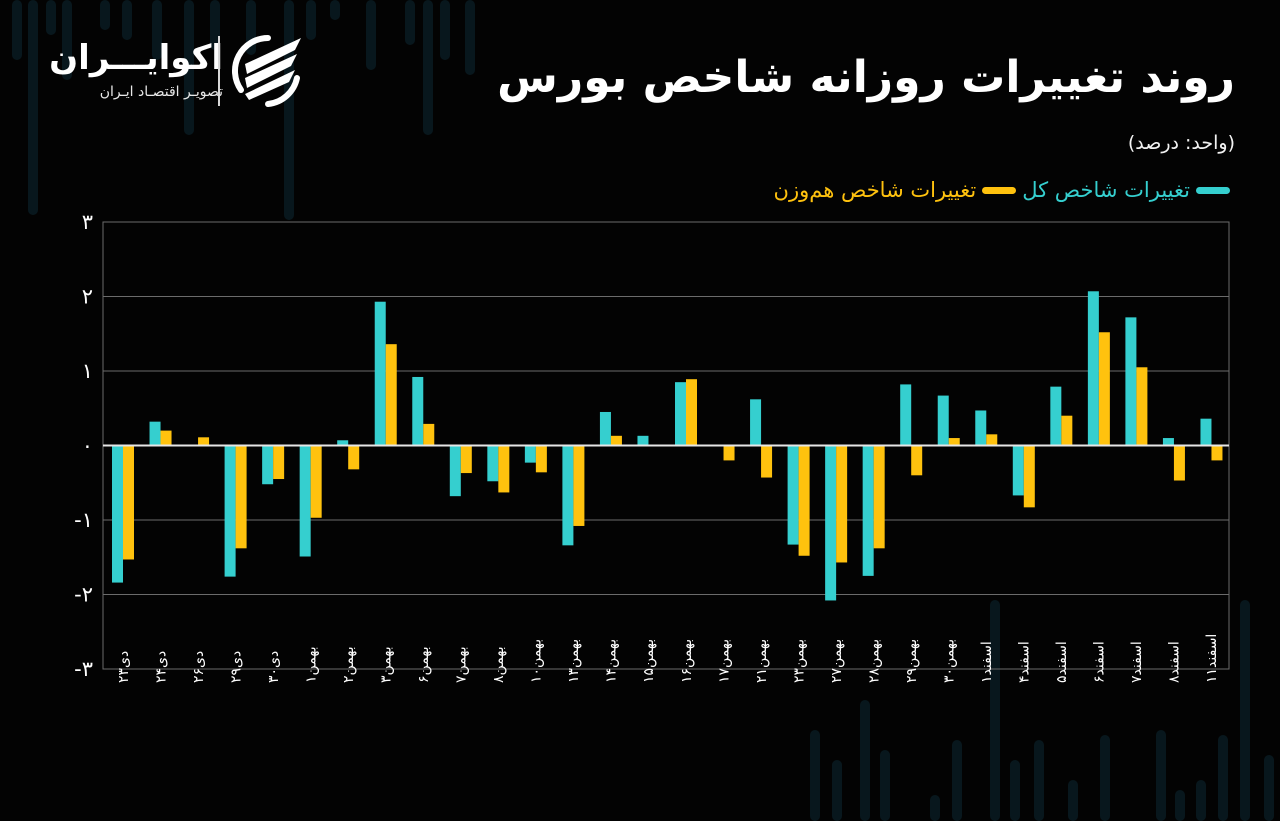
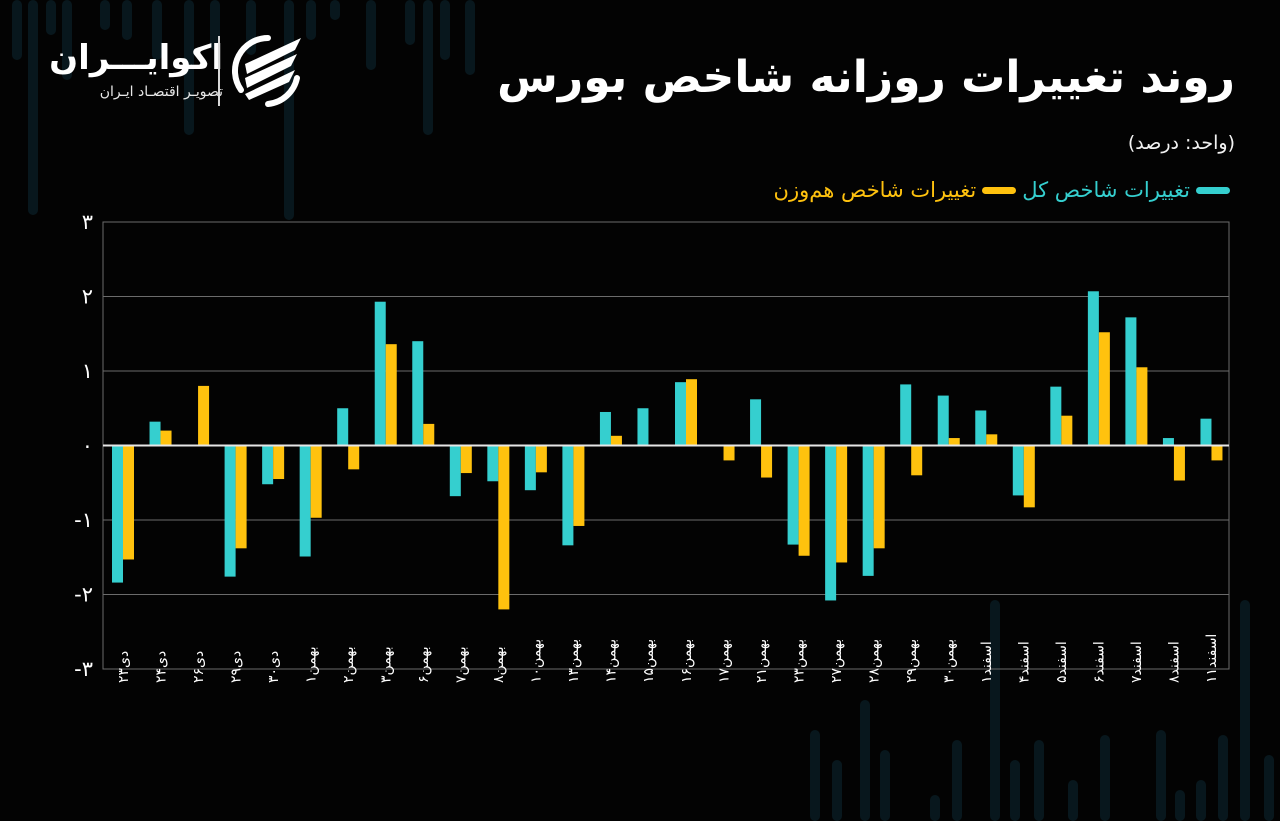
تغییرات شاخص هم‌وزن/دی۲۶: 0.1 -> 0.8
تغییرات شاخص کل/بهمن۲: 0.1 -> 0.5
تغییرات شاخص کل/بهمن۶: 0.9 -> 1.4
تغییرات شاخص هم‌وزن/بهمن۸: -0.6 -> -2.2
تغییرات شاخص کل/بهمن۱۰: -0.2 -> -0.6
تغییرات شاخص کل/بهمن۱۵: 0.1 -> 0.5
